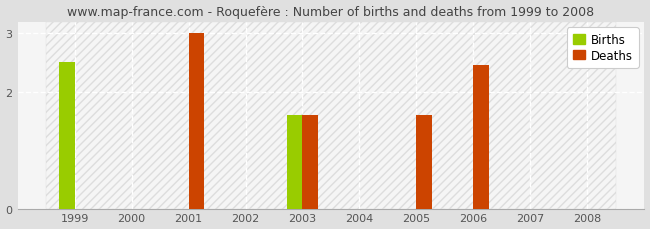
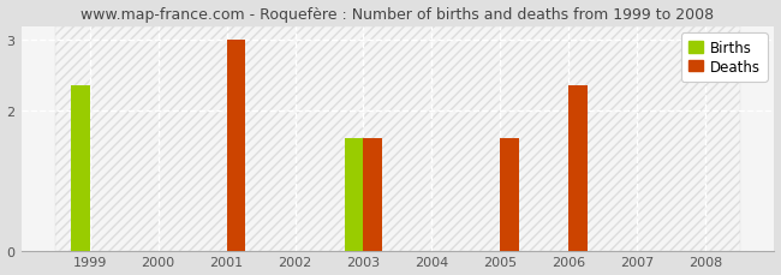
Births/1999: 2.50 -> 2.35
Deaths/2006: 2.46 -> 2.35
